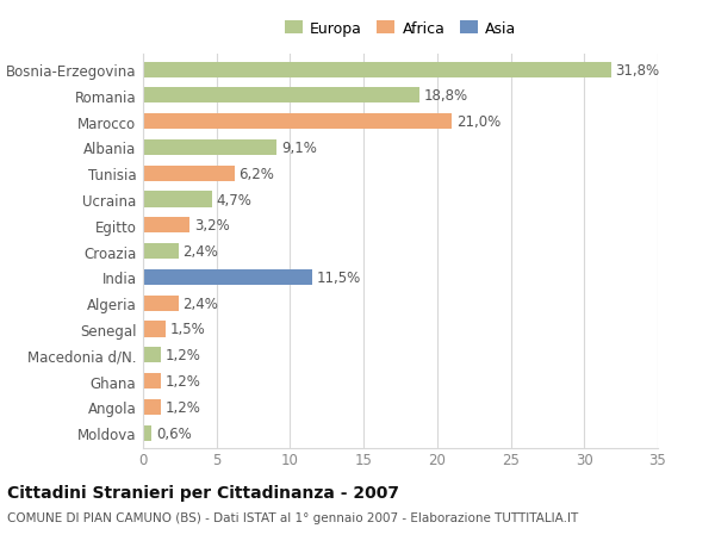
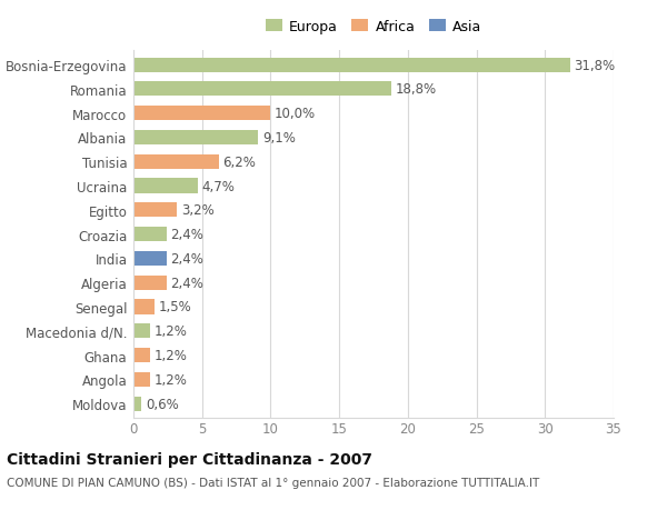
Marocco: 21,0% -> 10,0%
India: 11,5% -> 2,4%
